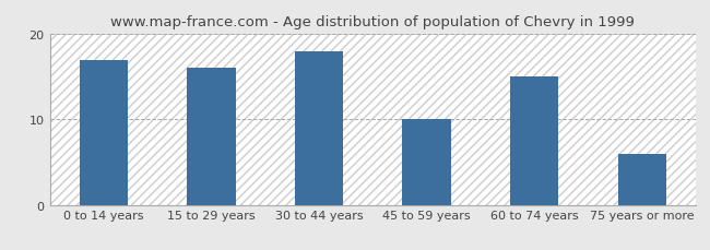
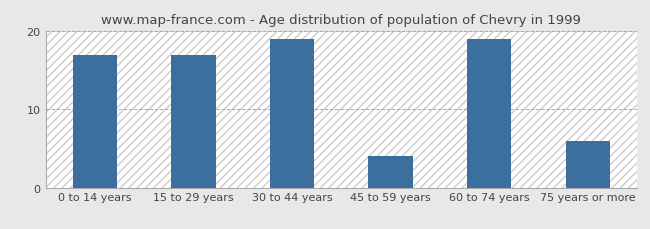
15 to 29 years: 16 -> 17
30 to 44 years: 18 -> 19
45 to 59 years: 10 -> 4
60 to 74 years: 15 -> 19
